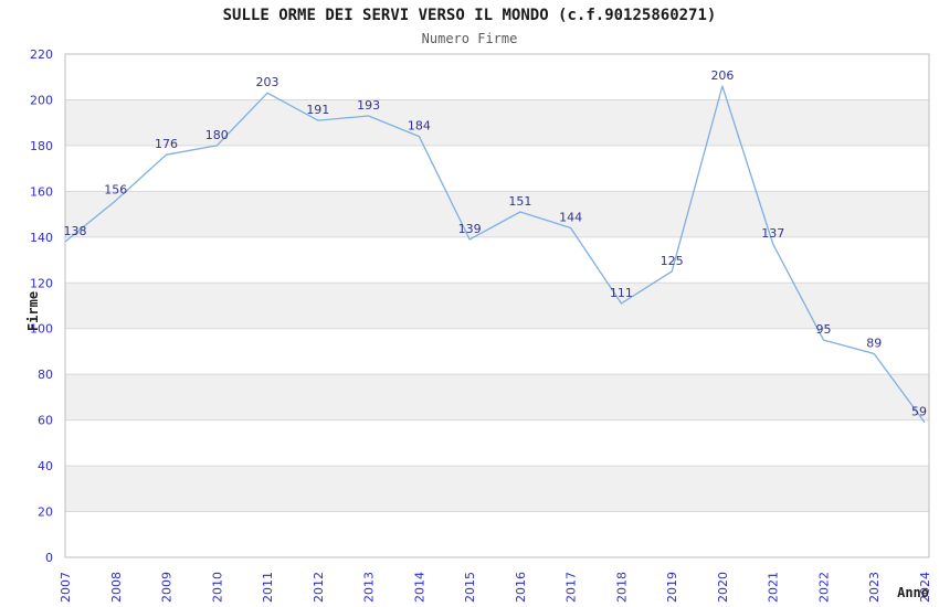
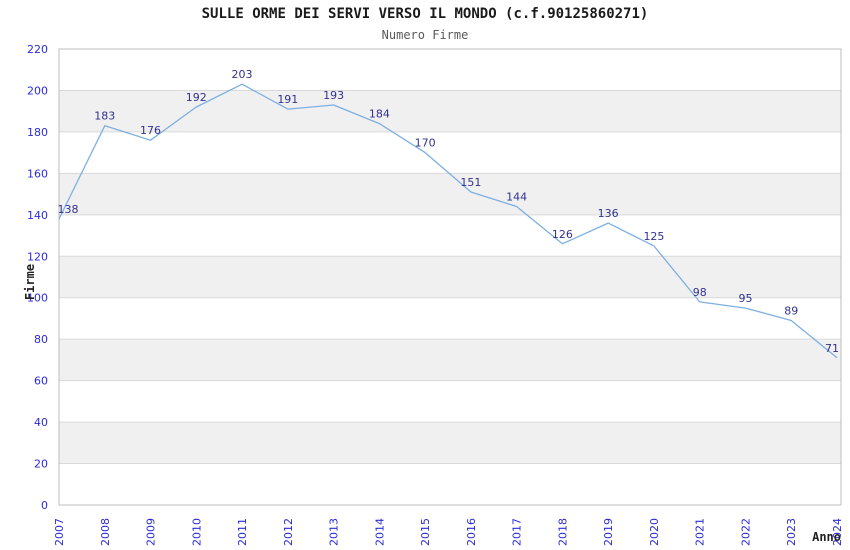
2008: 156 -> 183
2010: 180 -> 192
2015: 139 -> 170
2018: 111 -> 126
2019: 125 -> 136
2020: 206 -> 125
2021: 137 -> 98
2024: 59 -> 71
